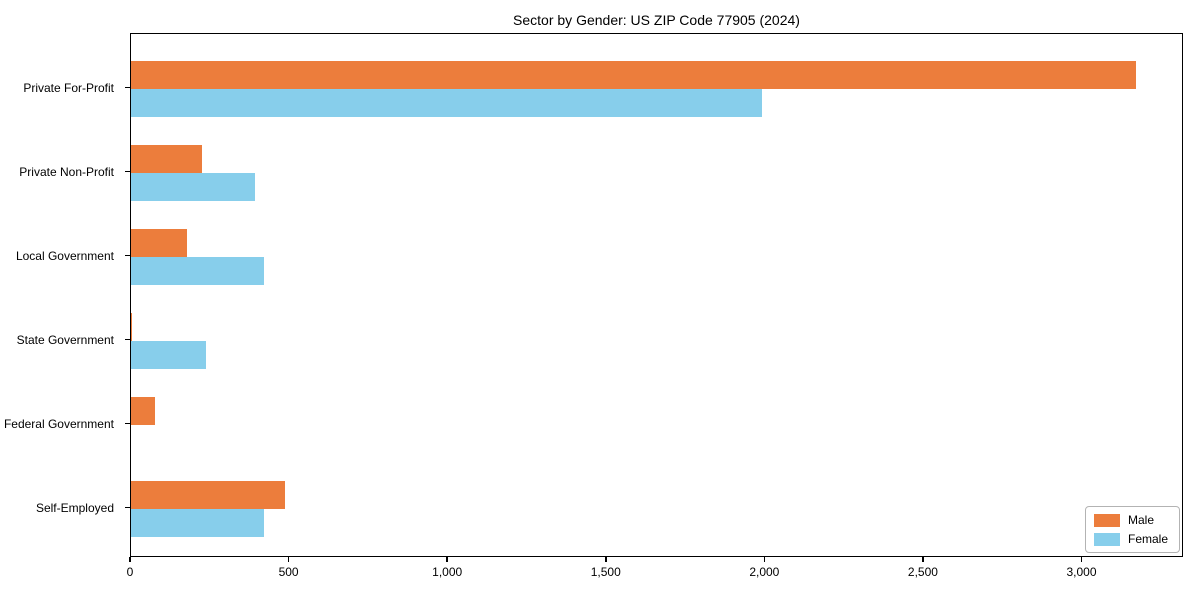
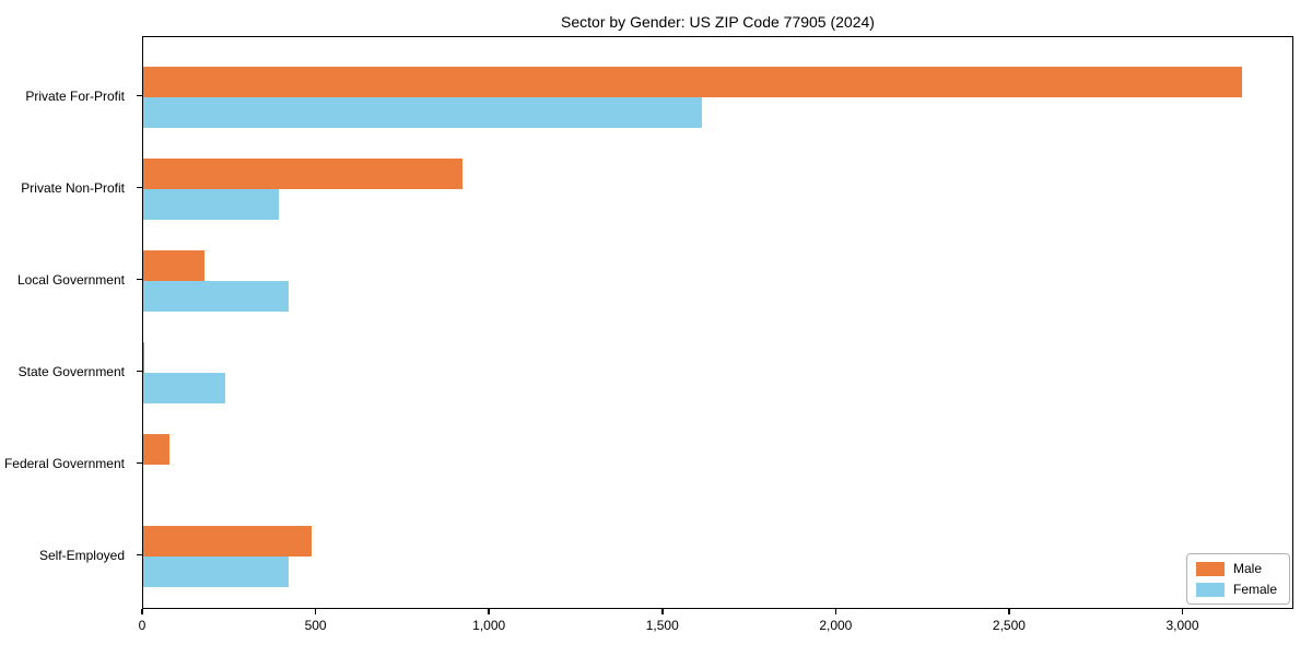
Female/Private For-Profit: 1990 -> 1610
Male/Private Non-Profit: 220 -> 920
